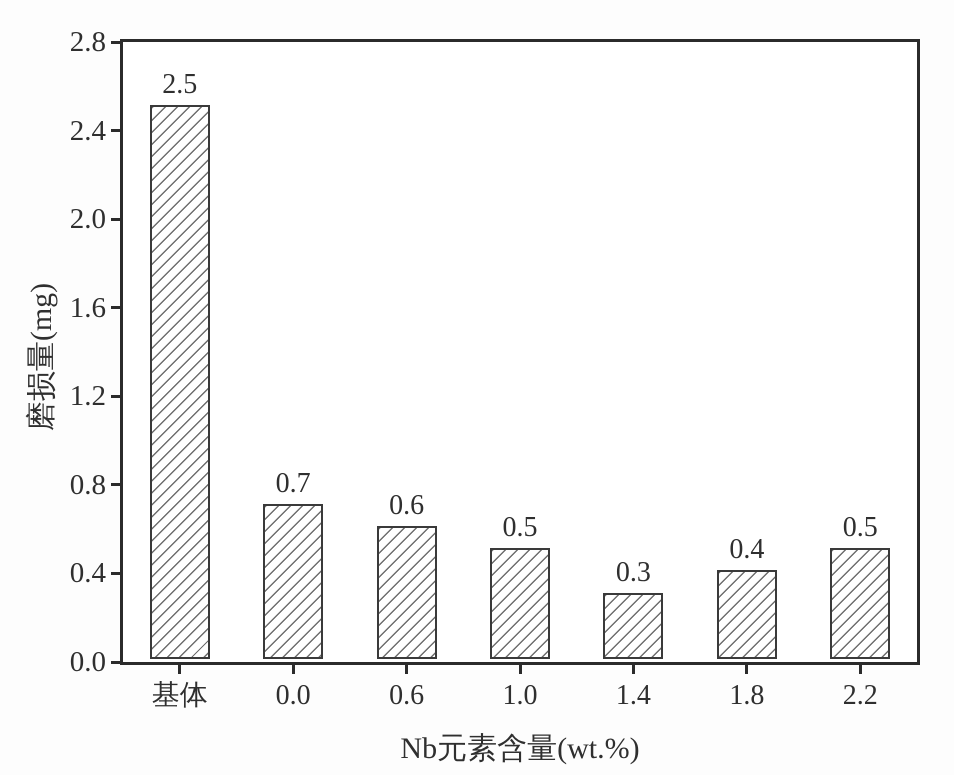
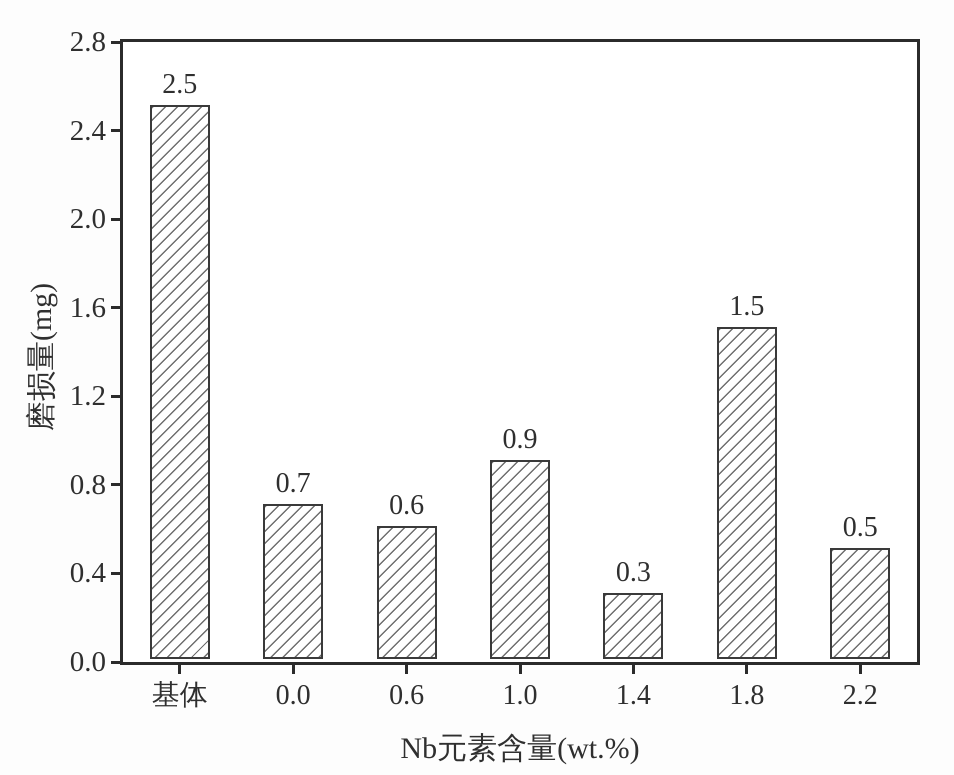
1.0: 0.5 -> 0.9
1.8: 0.4 -> 1.5
